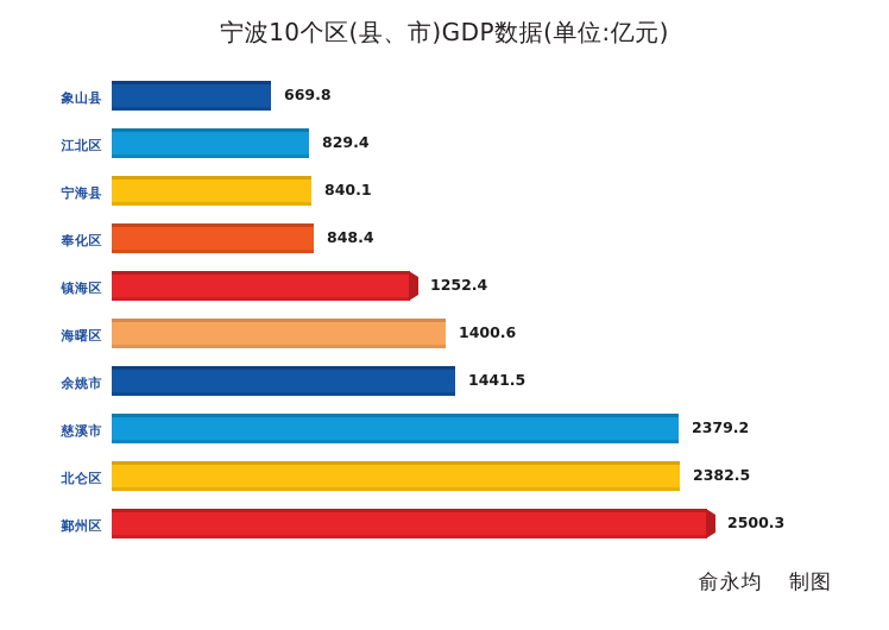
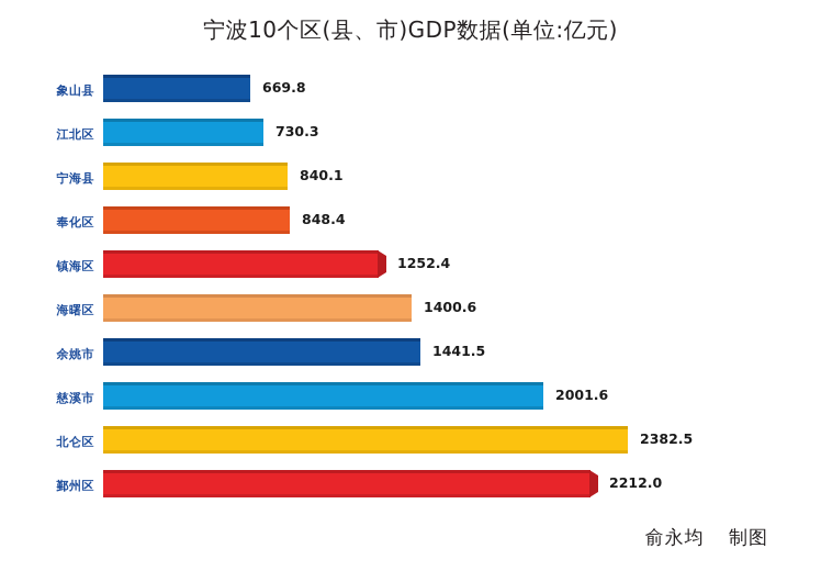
江北区: 829.4 -> 730.3
慈溪市: 2379.2 -> 2001.6
鄞州区: 2500.3 -> 2212.0
